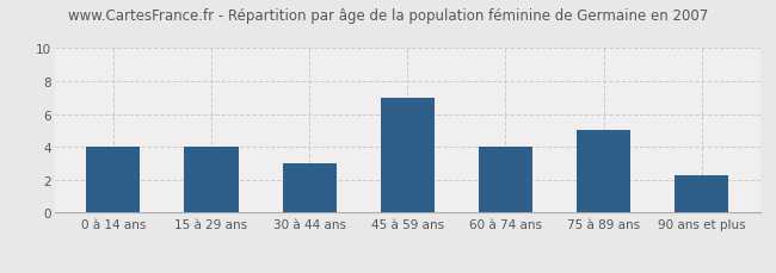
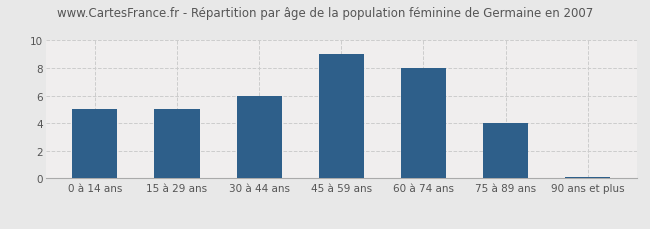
0 à 14 ans: 4.0 -> 5.0
15 à 29 ans: 4.0 -> 5.0
30 à 44 ans: 3.0 -> 6.0
45 à 59 ans: 7.0 -> 9.0
60 à 74 ans: 4.0 -> 8.0
75 à 89 ans: 5.0 -> 4.0
90 ans et plus: 2.3 -> 0.1
